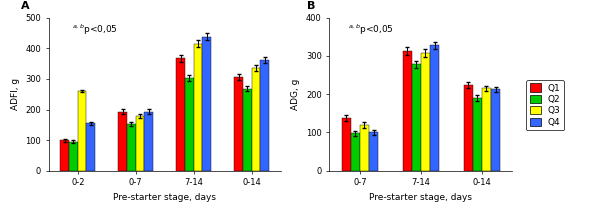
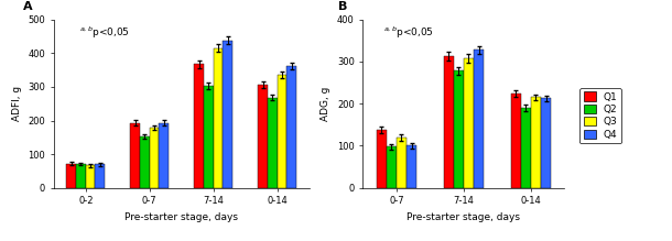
Q1/0-2: 100 -> 72
Q2/0-2: 95 -> 72
Q3/0-2: 260 -> 67
Q4/0-2: 155 -> 70
